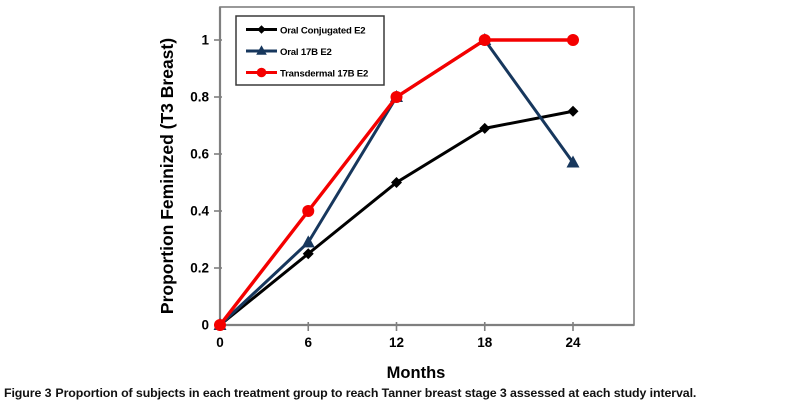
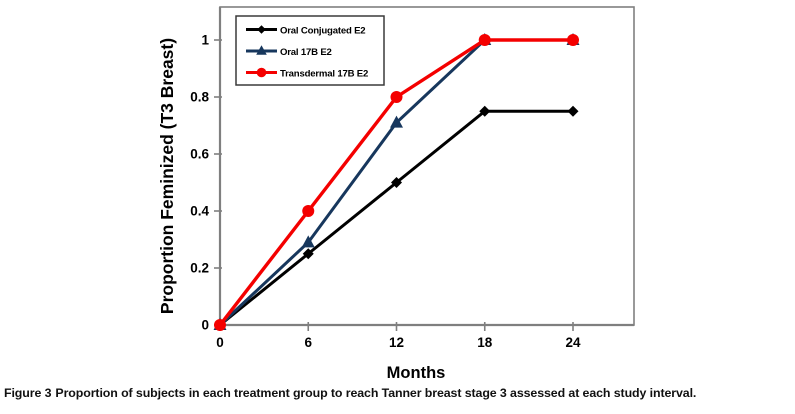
Oral 17B E2/12: 0.80 -> 0.71
Oral Conjugated E2/18: 0.69 -> 0.75
Oral 17B E2/24: 0.57 -> 1.00
